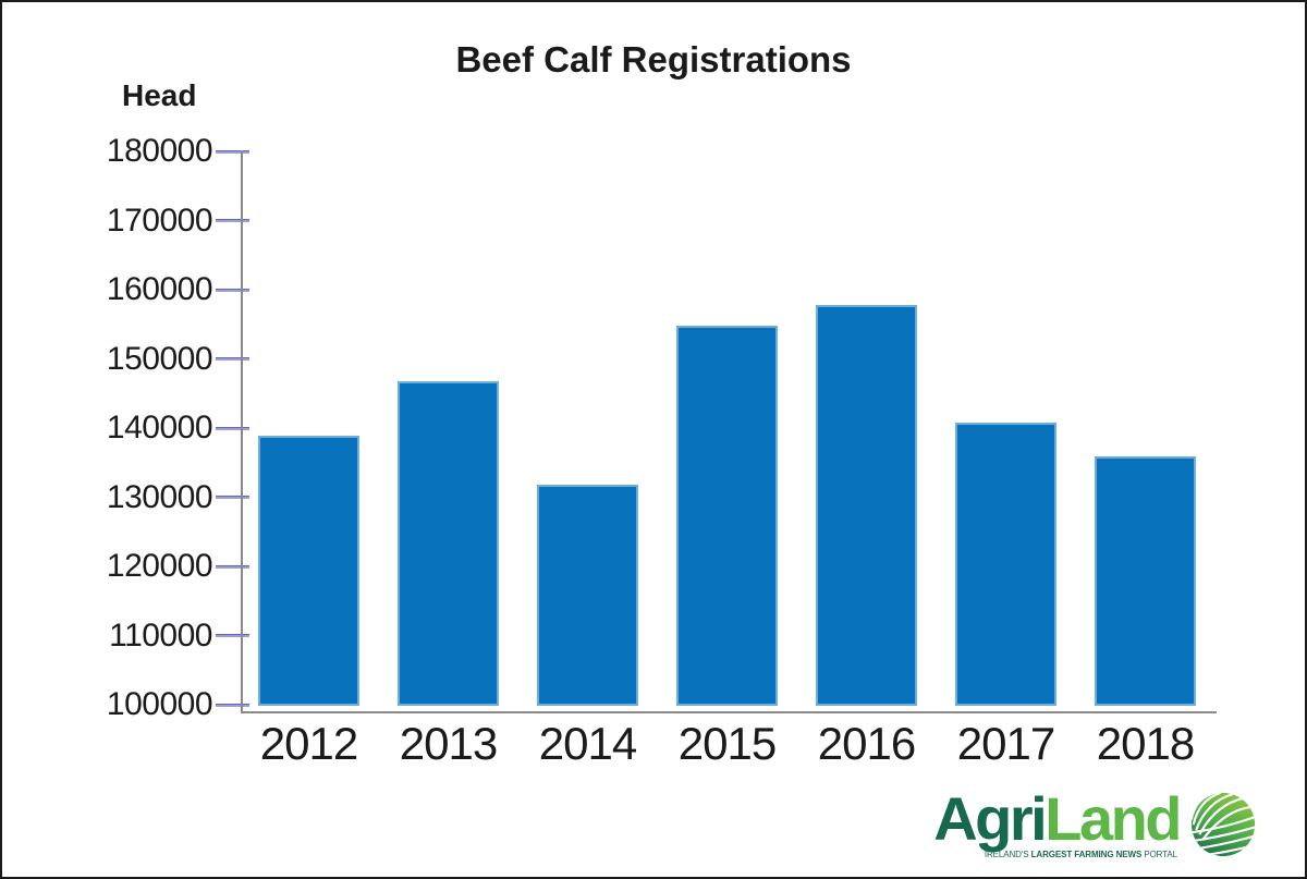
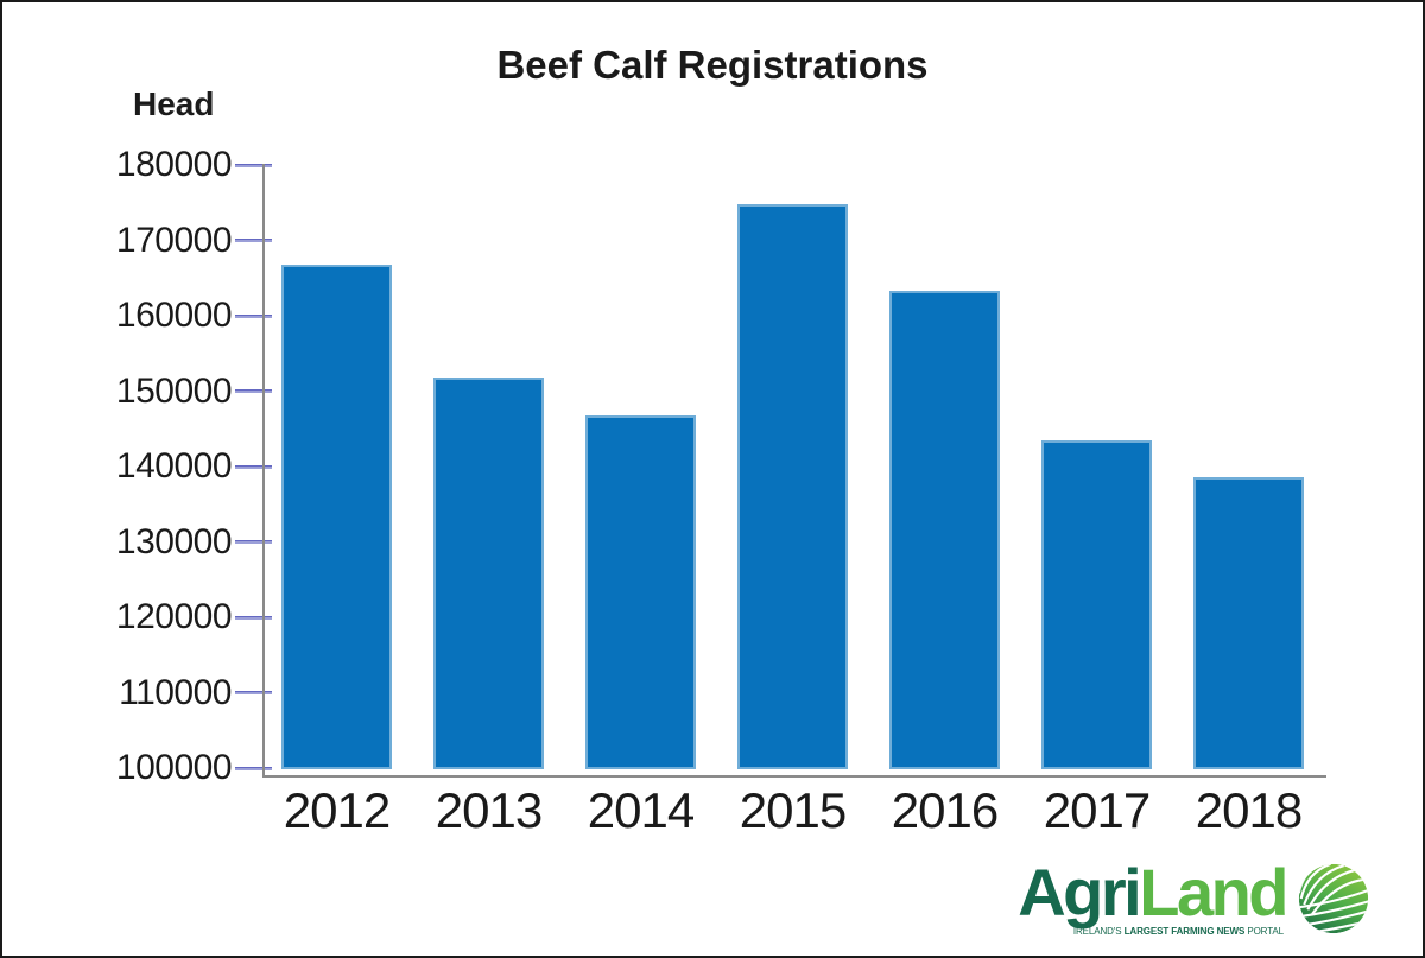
2012: 139000 -> 167000
2013: 147000 -> 152000
2014: 132000 -> 147000
2015: 155000 -> 175000
2016: 158000 -> 164000
2017: 141000 -> 144000
2018: 136000 -> 139000
